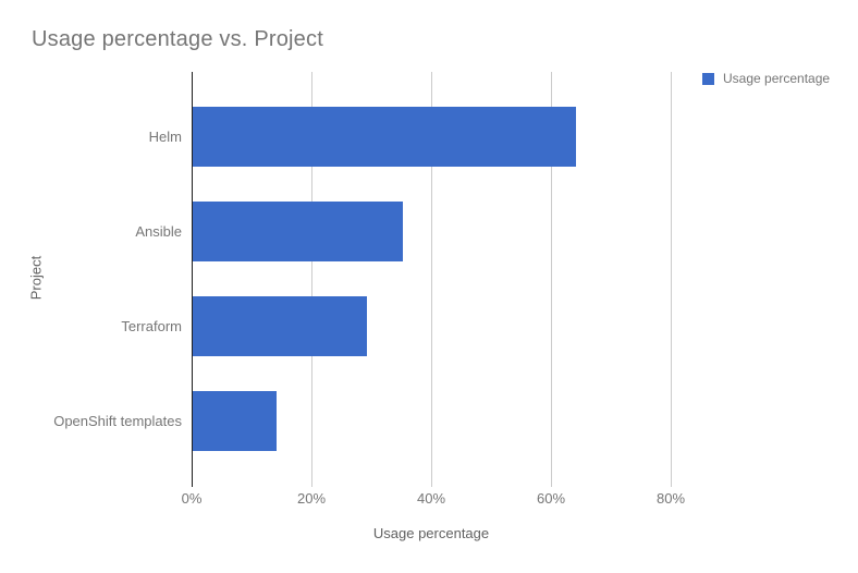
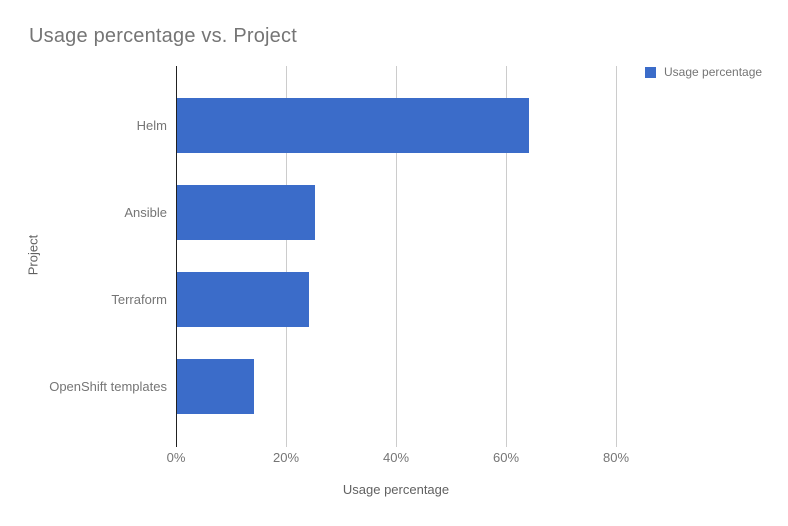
Ansible: 35% -> 25%
Terraform: 29% -> 24%
